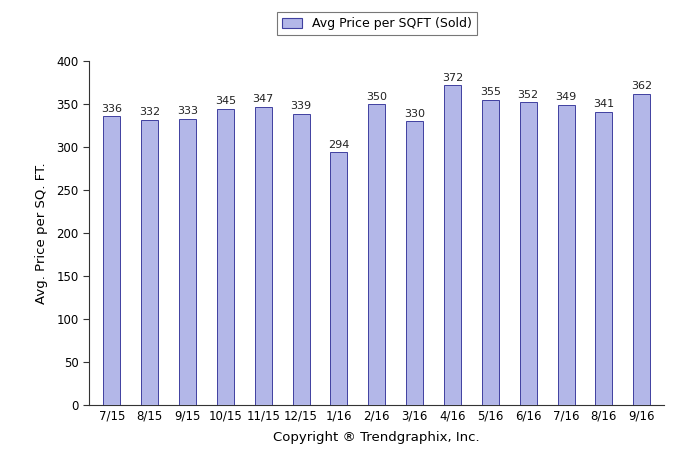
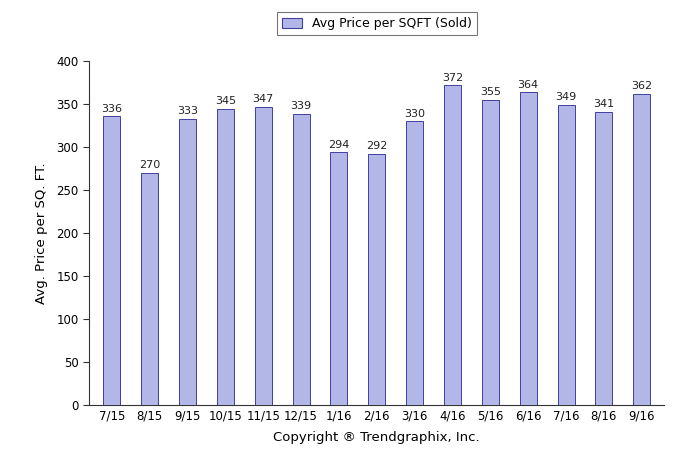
8/15: 332 -> 270
2/16: 350 -> 292
6/16: 352 -> 364
